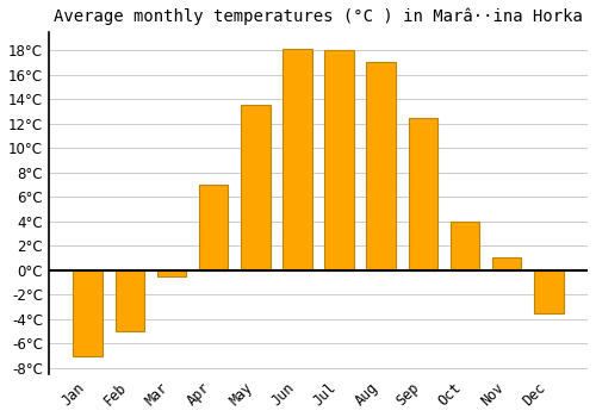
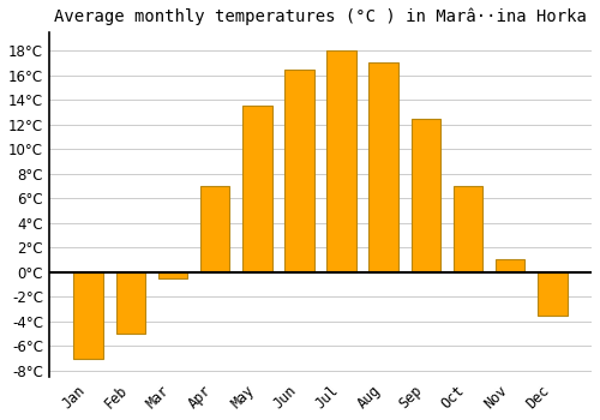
Jun: 18.1°C -> 16.5°C
Oct: 4.0°C -> 7.0°C
